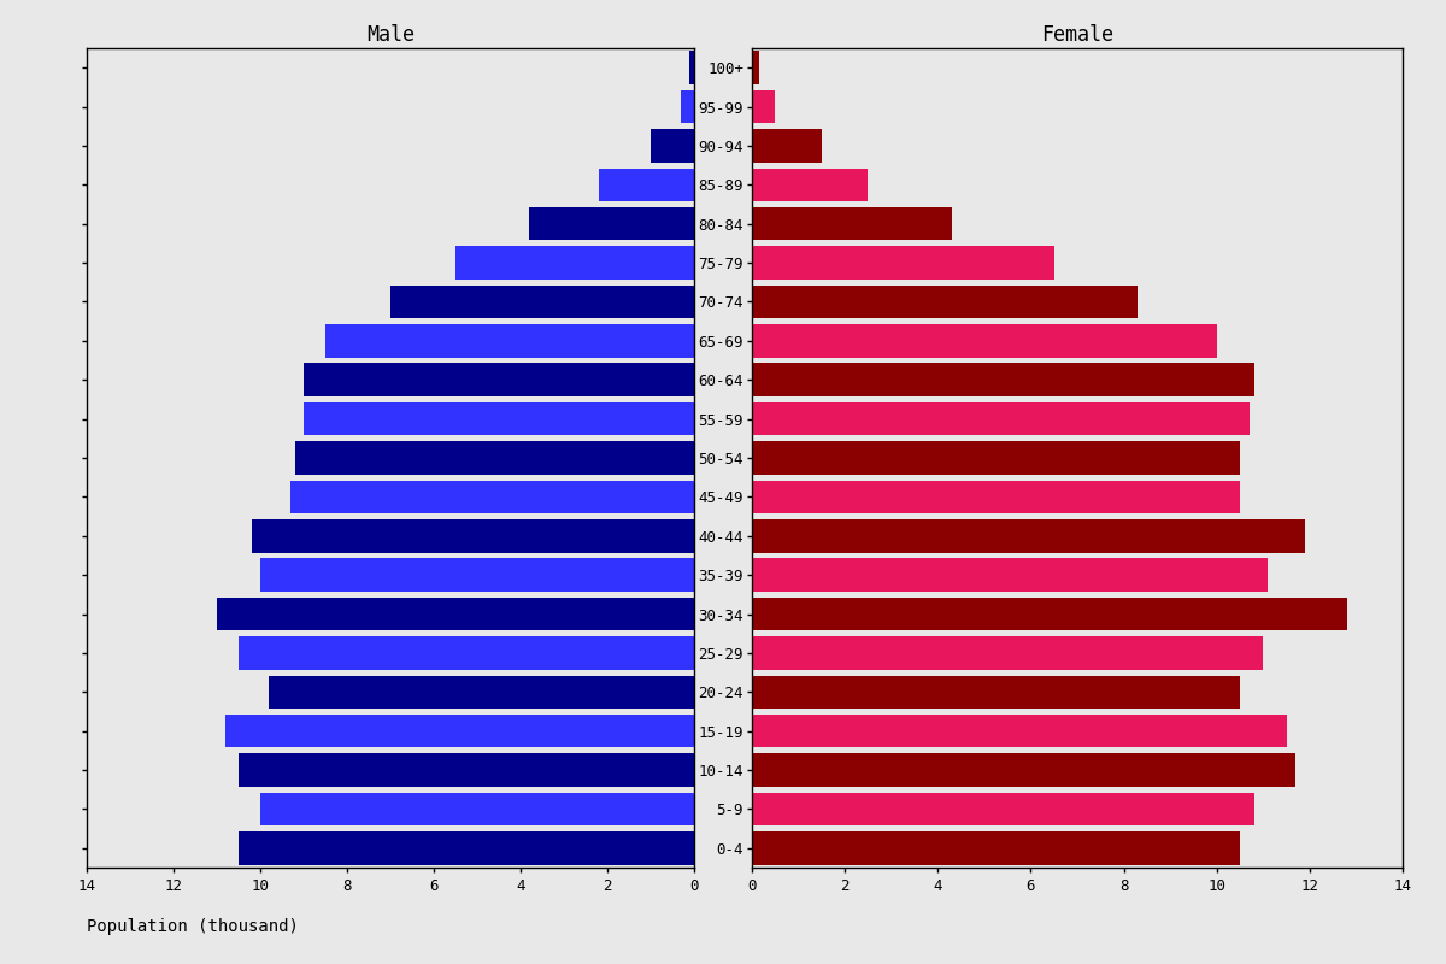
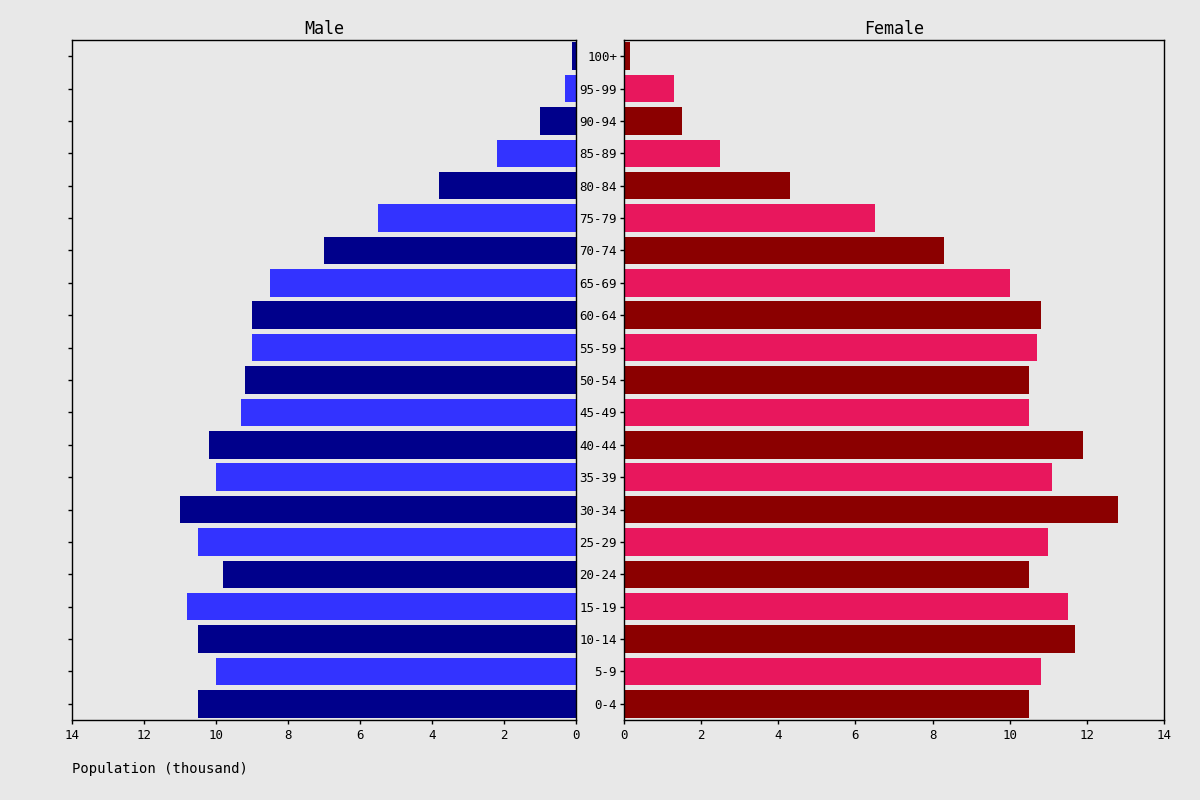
Female/95-99: 0.50 -> 1.30
